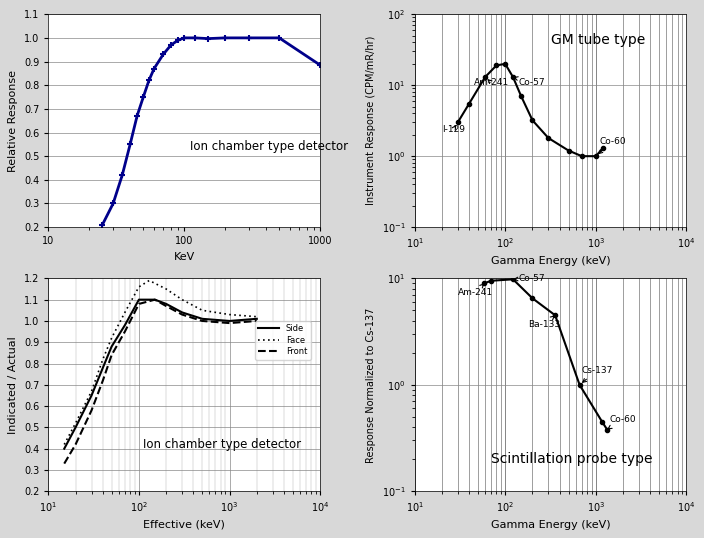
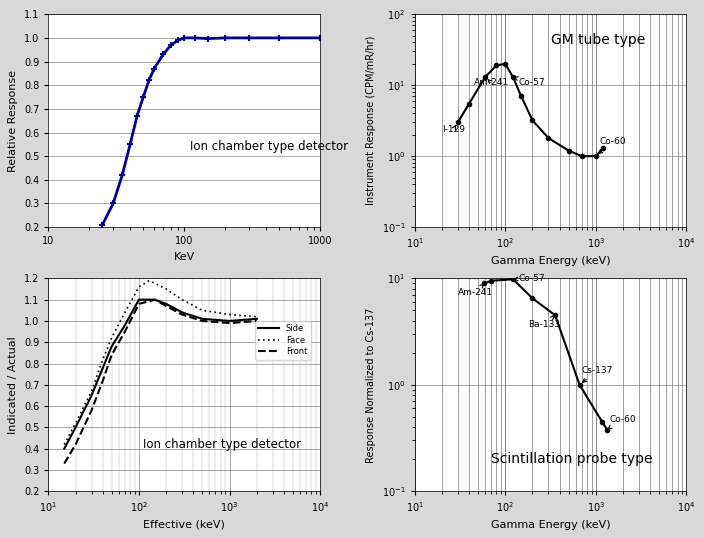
1000: 0.885 -> 1.000
